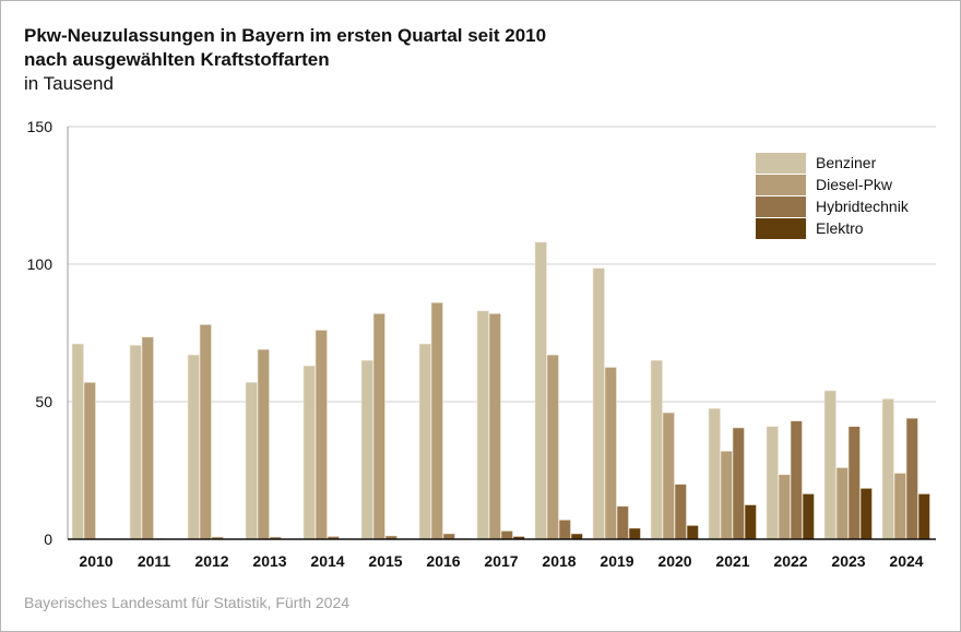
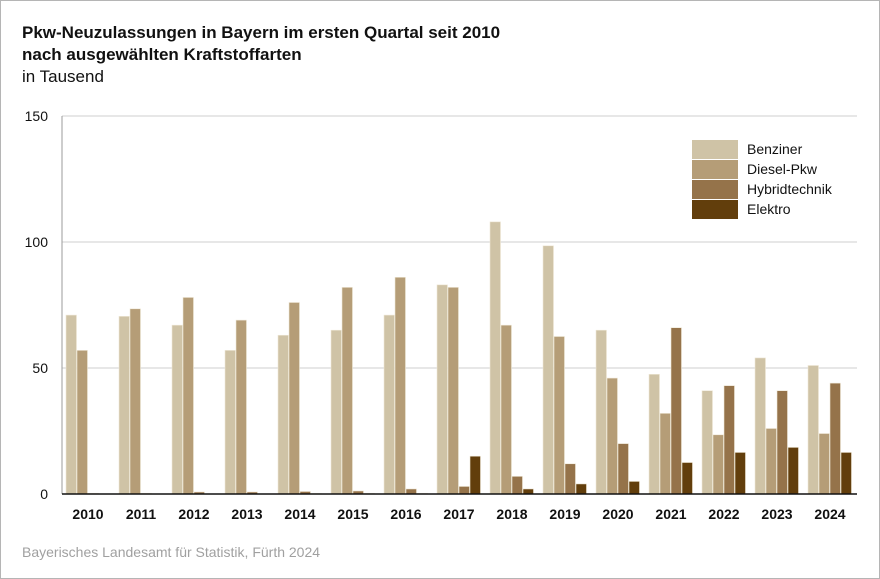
Elektro/2017: 1 -> 15
Hybridtechnik/2021: 40 -> 66
